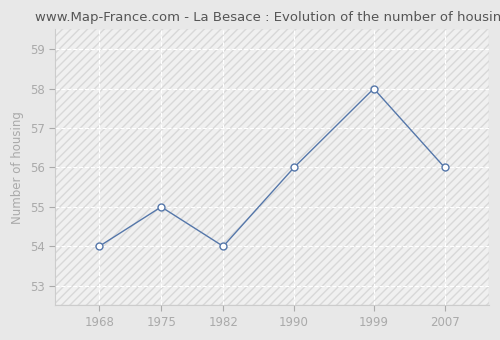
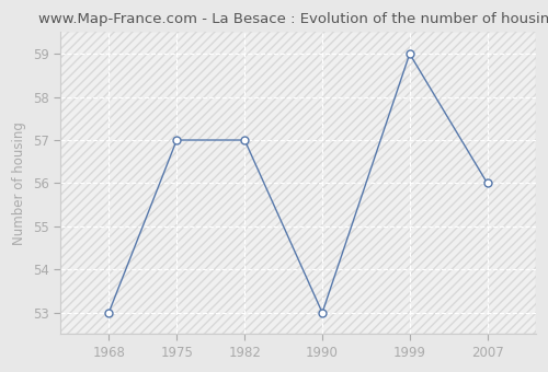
1968: 54 -> 53
1975: 55 -> 57
1982: 54 -> 57
1990: 56 -> 53
1999: 58 -> 59
